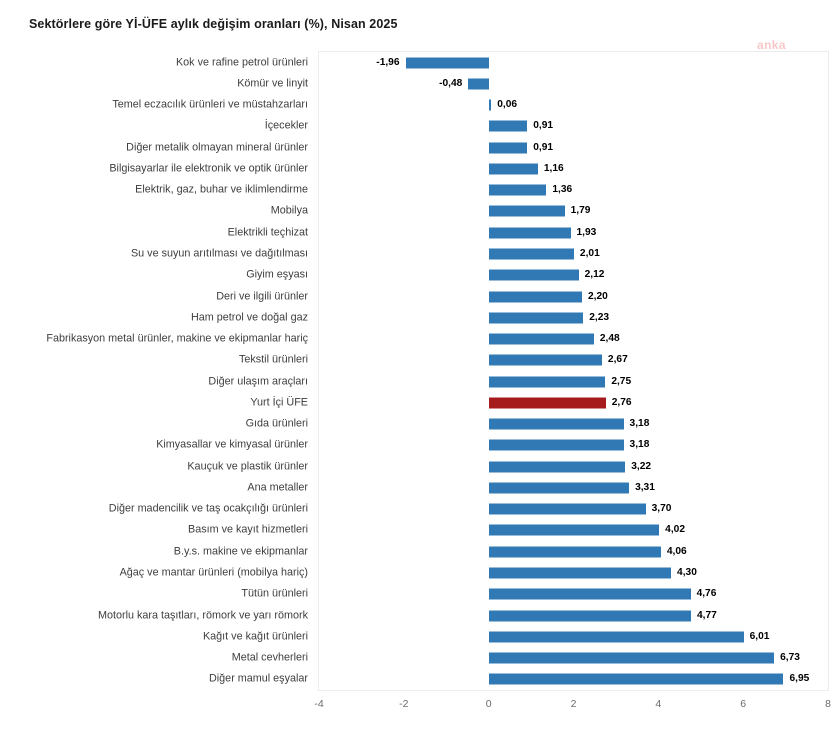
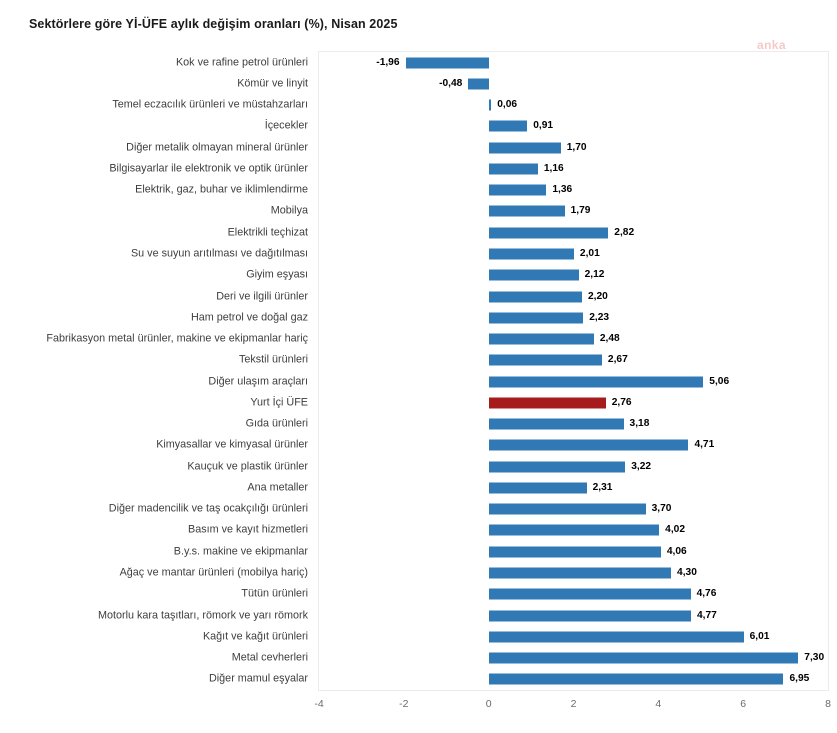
Diğer metalik olmayan mineral ürünler: 0,91 -> 1,70
Elektrikli teçhizat: 1,93 -> 2,82
Diğer ulaşım araçları: 2,75 -> 5,06
Kimyasallar ve kimyasal ürünler: 3,18 -> 4,71
Ana metaller: 3,31 -> 2,31
Metal cevherleri: 6,73 -> 7,30
